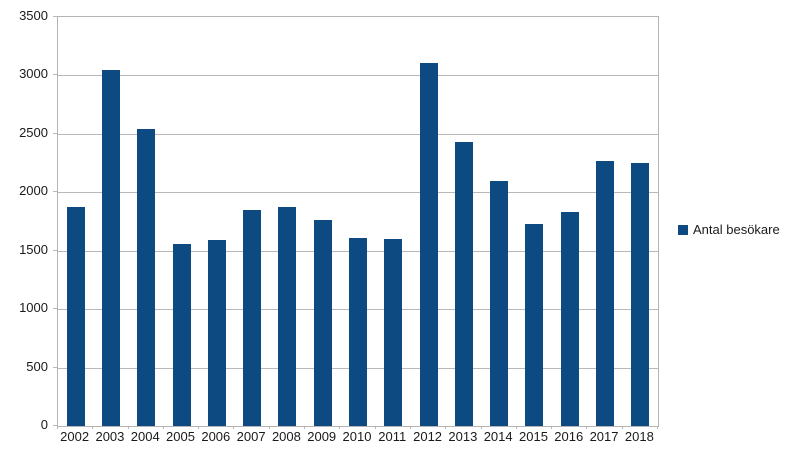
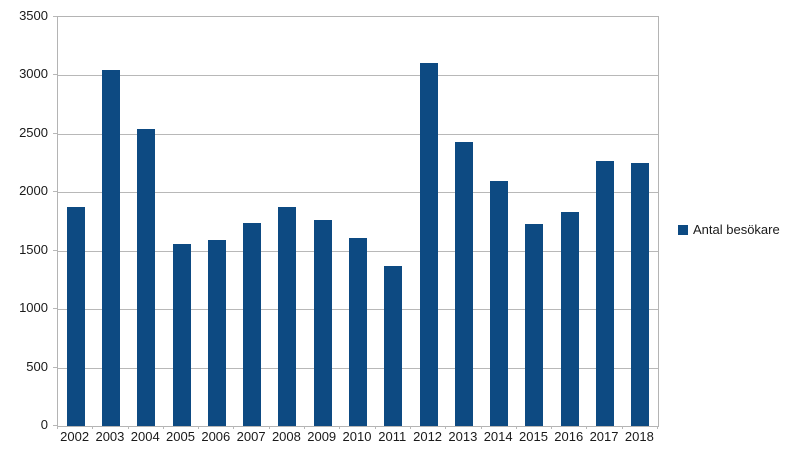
2007: 1850 -> 1740
2011: 1600 -> 1370
